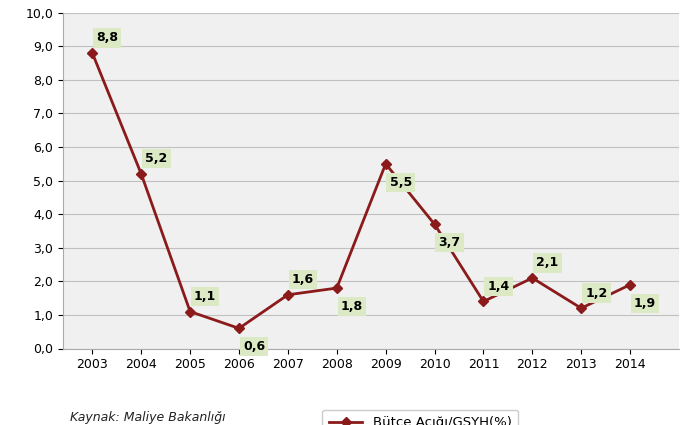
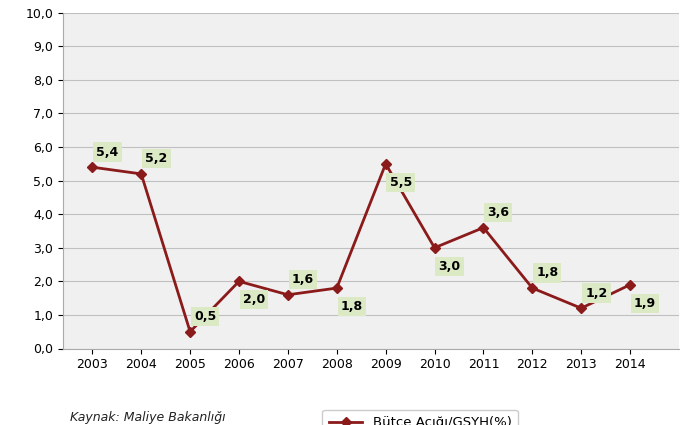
2003: 8,8 -> 5,4
2005: 1,1 -> 0,5
2006: 0,6 -> 2,0
2010: 3,7 -> 3,0
2011: 1,4 -> 3,6
2012: 2,1 -> 1,8
